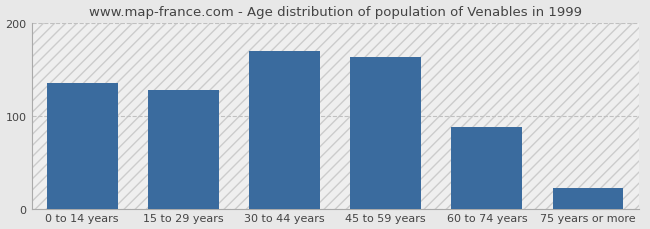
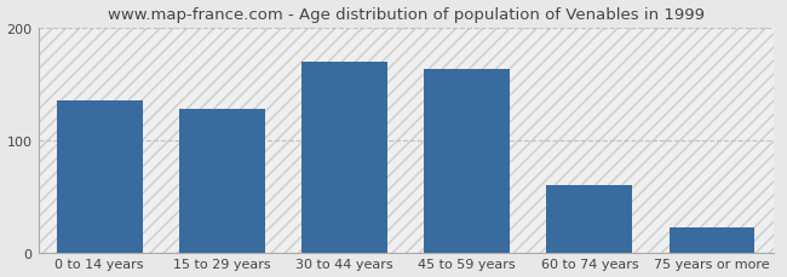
60 to 74 years: 88 -> 60
